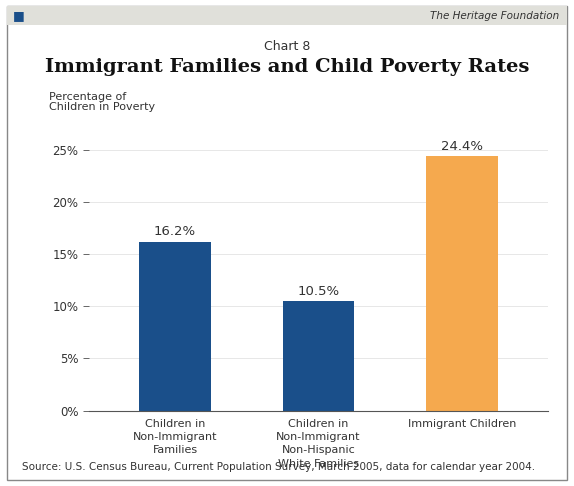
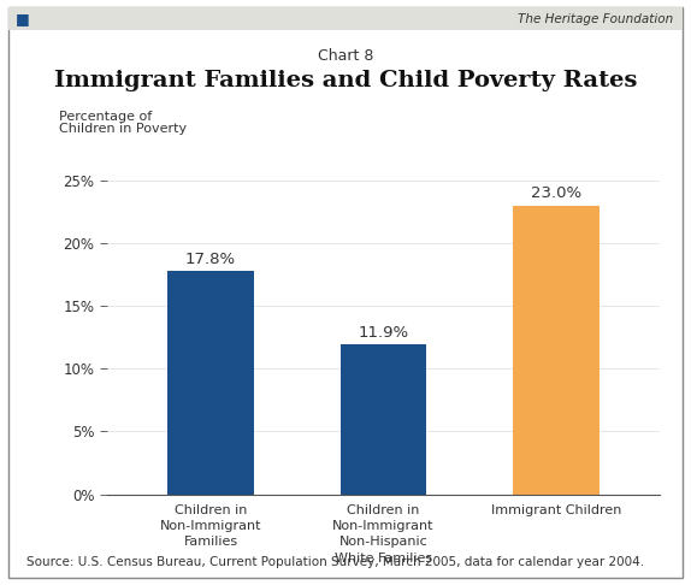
Children in Non-Immigrant Families: 16.2% -> 17.8%
Children in Non-Immigrant Non-Hispanic White Families: 10.5% -> 11.9%
Immigrant Children: 24.4% -> 23.0%
